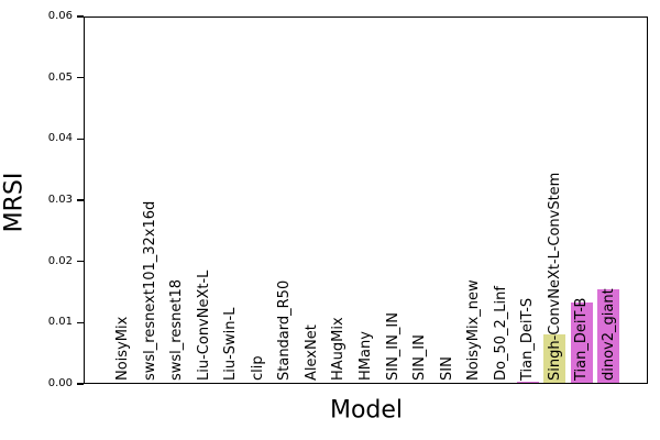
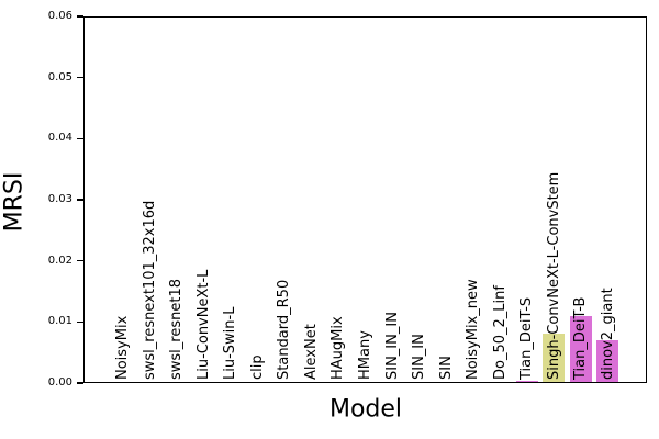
Tian_DeiT-B: 0.013 -> 0.011
dinov2_giant: 0.015 -> 0.007
